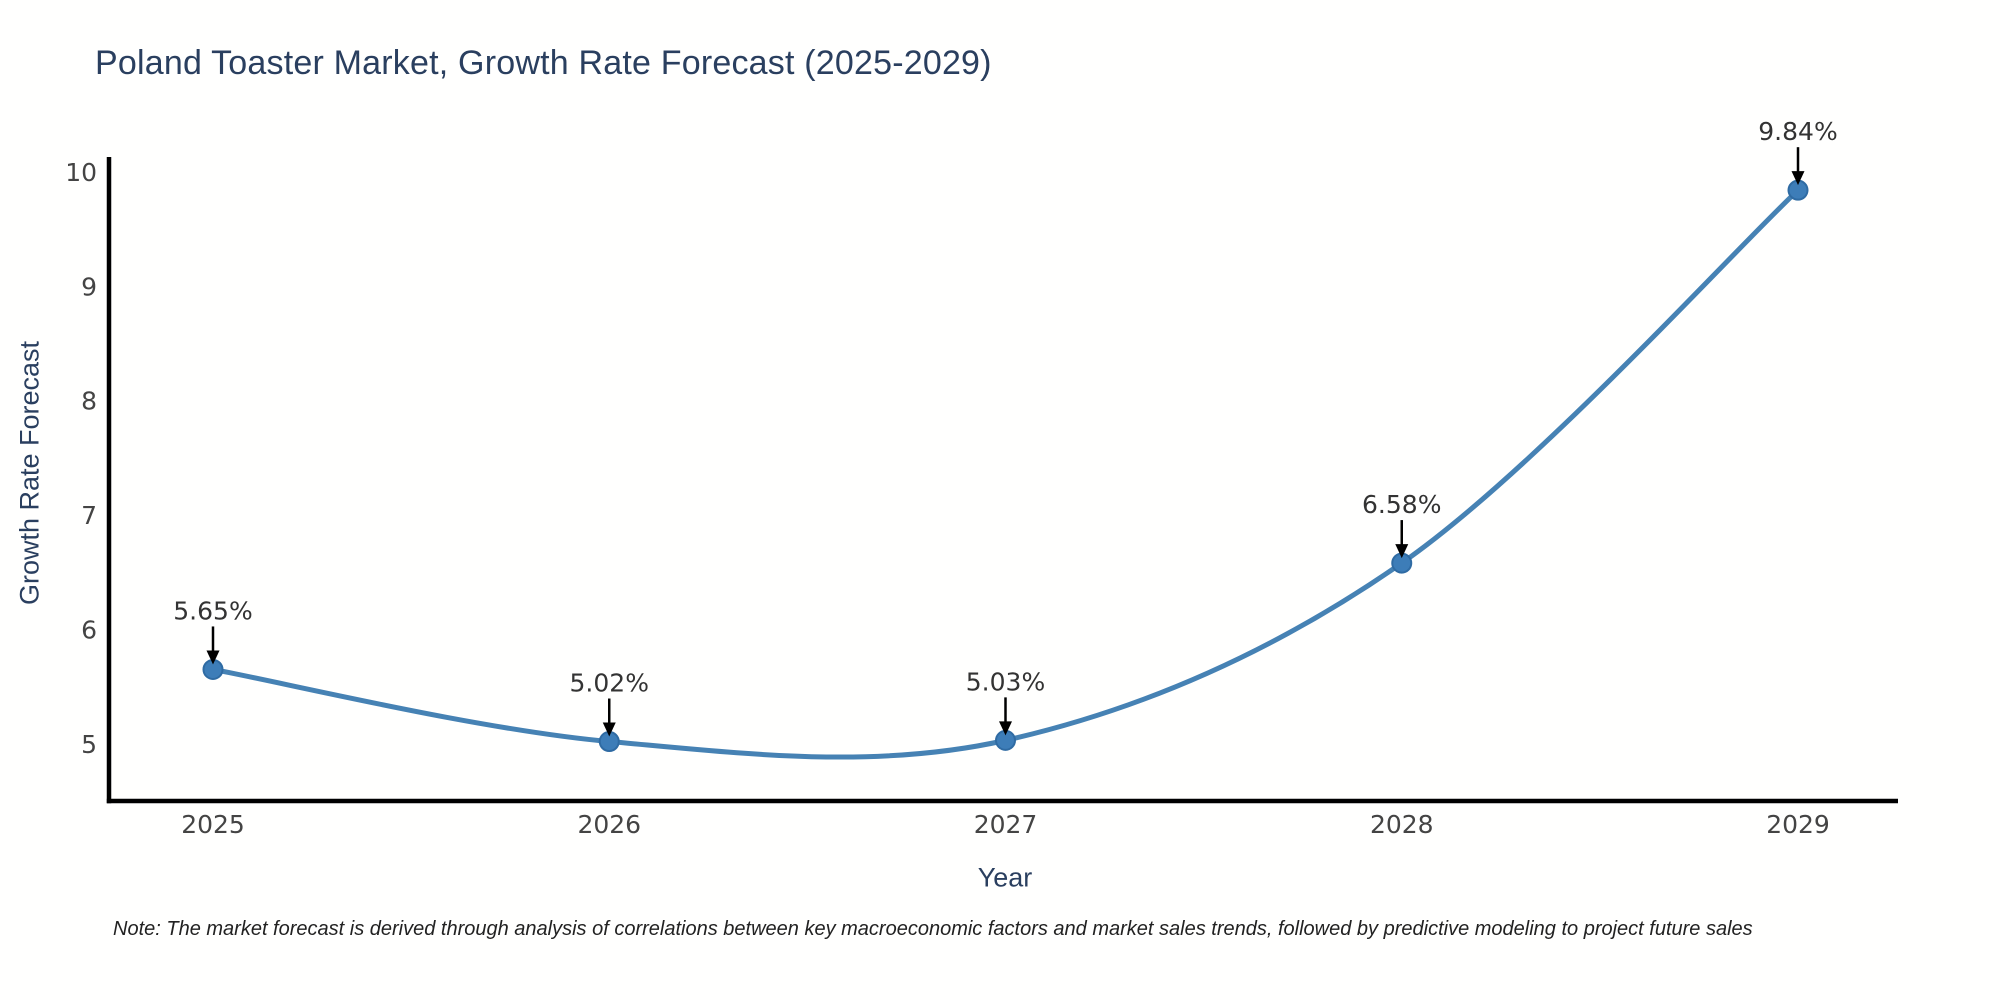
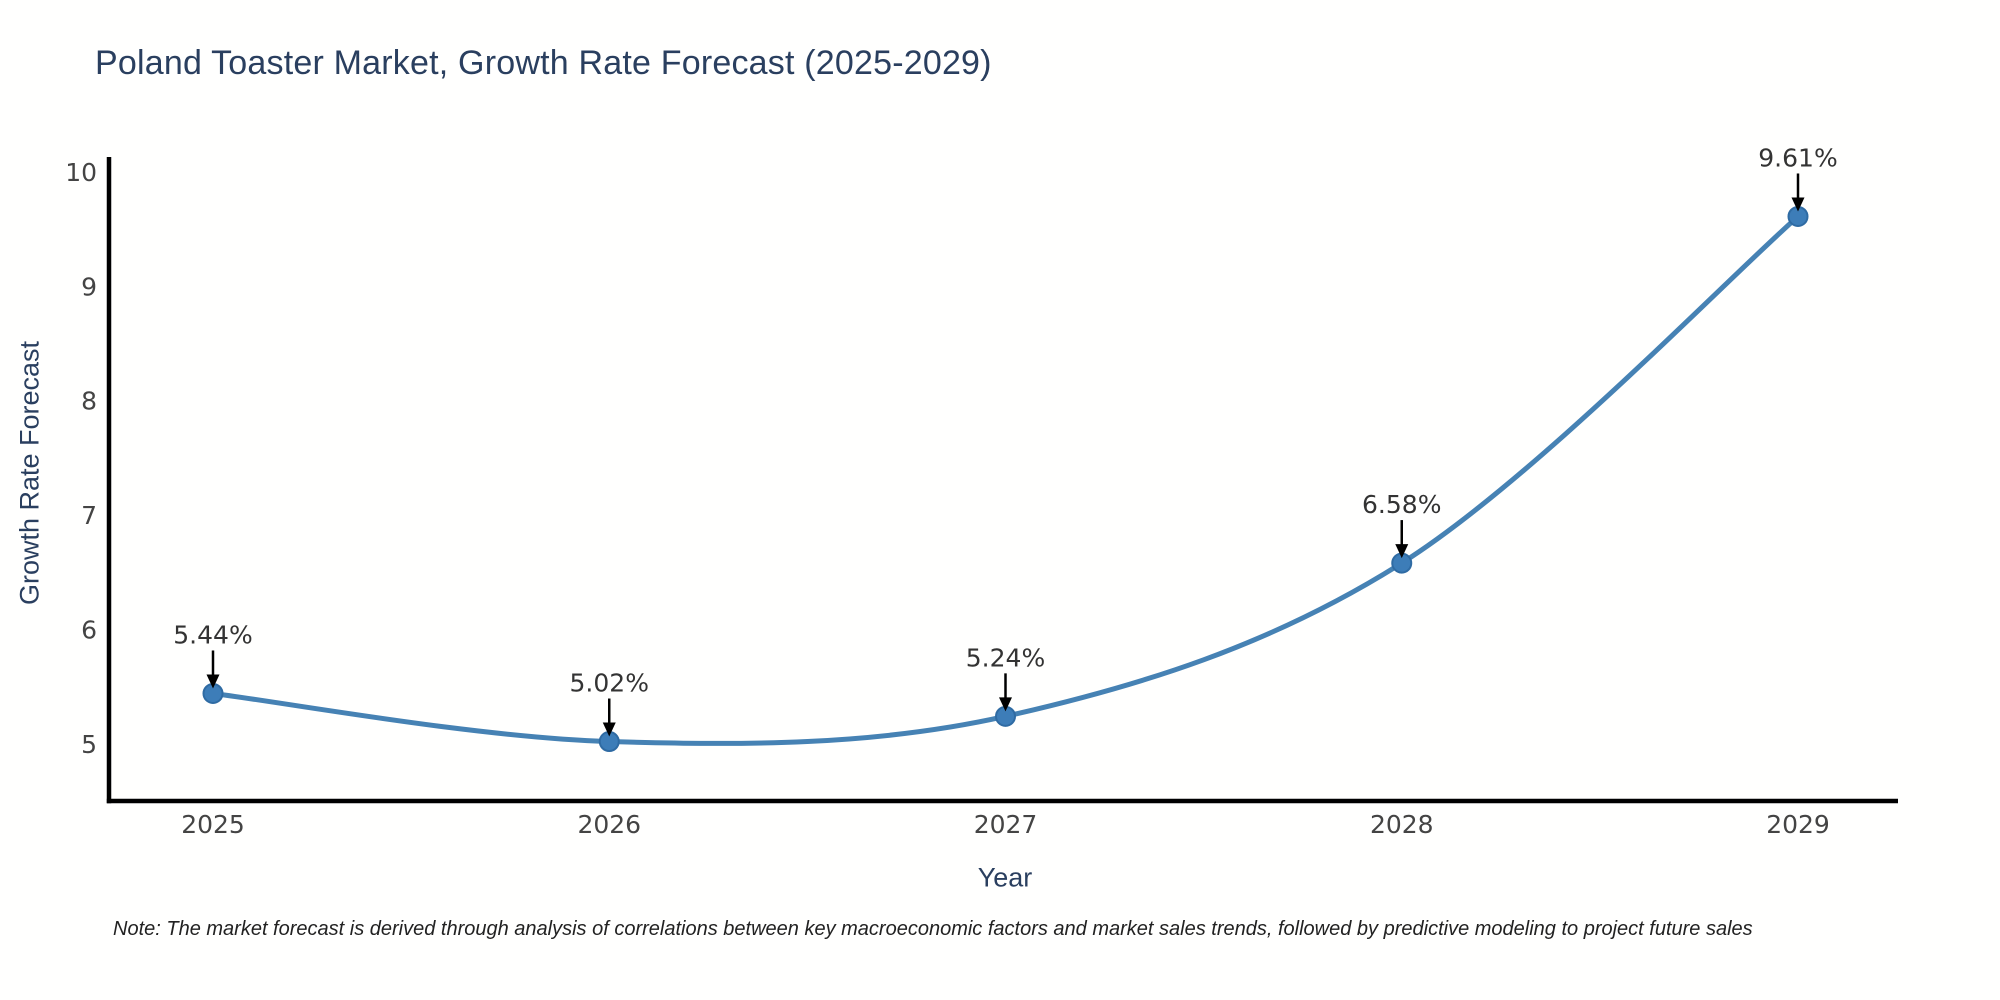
2025: 5.65% -> 5.44%
2027: 5.03% -> 5.24%
2029: 9.84% -> 9.61%
